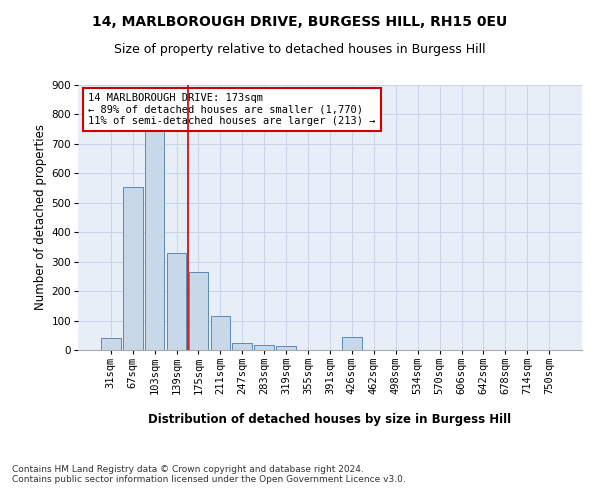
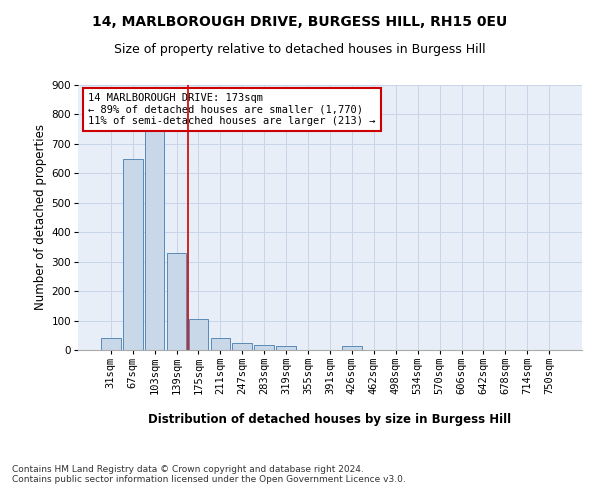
67sqm: 555 -> 650
175sqm: 265 -> 105
211sqm: 115 -> 40
426sqm: 45 -> 15
